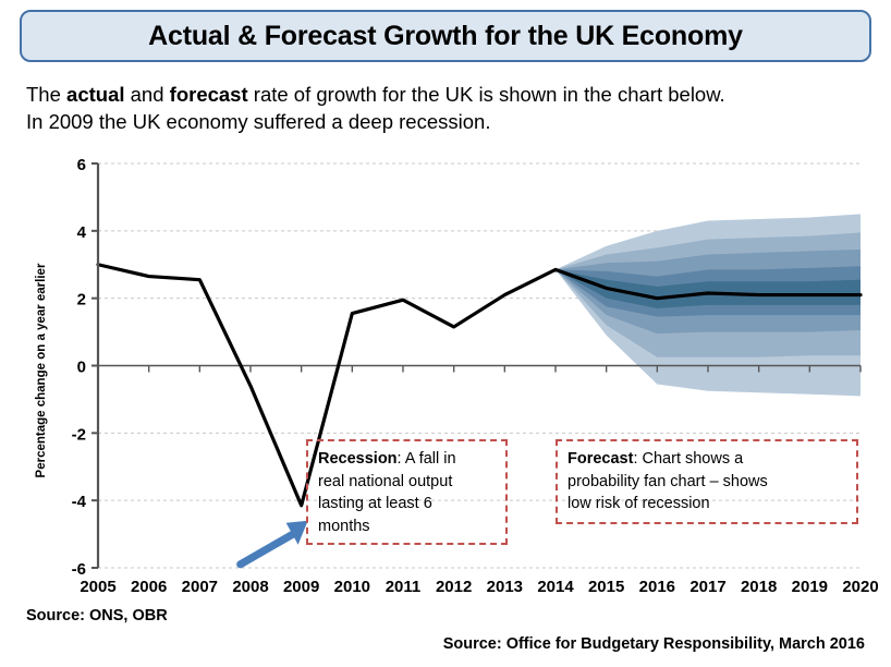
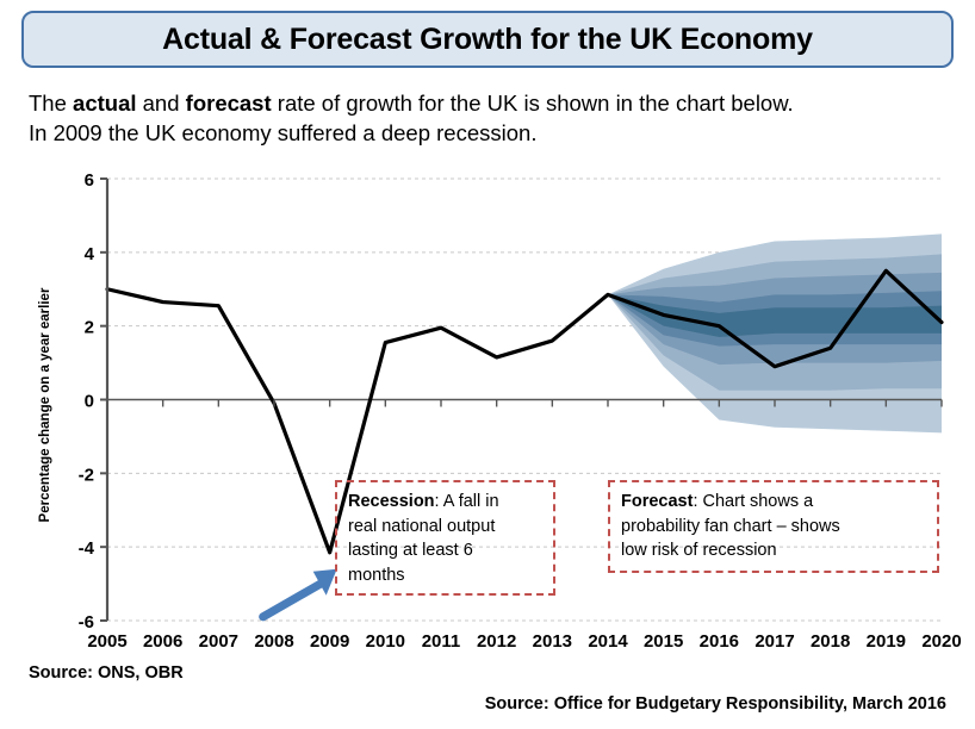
2008: -0.6 -> -0.1
2013: 2.1 -> 1.6
2017: 2.1 -> 0.9
2018: 2.1 -> 1.4
2019: 2.1 -> 3.5
